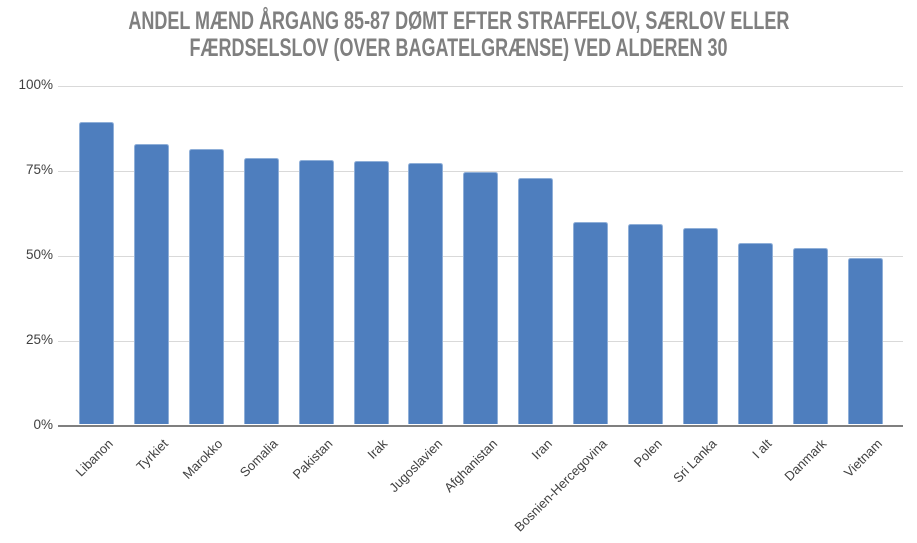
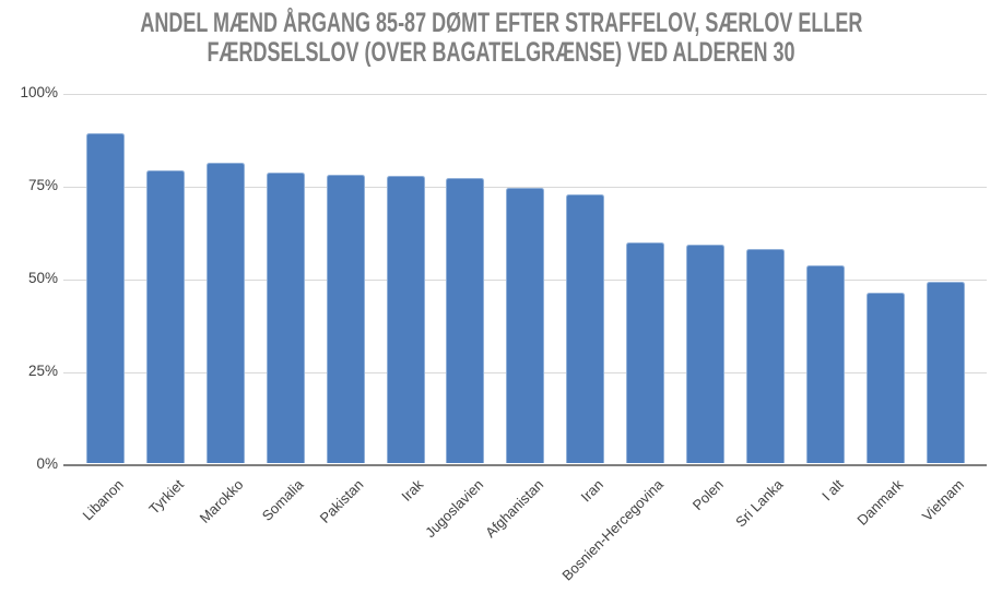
Tyrkiet: 82% -> 79%
Danmark: 52% -> 46%
